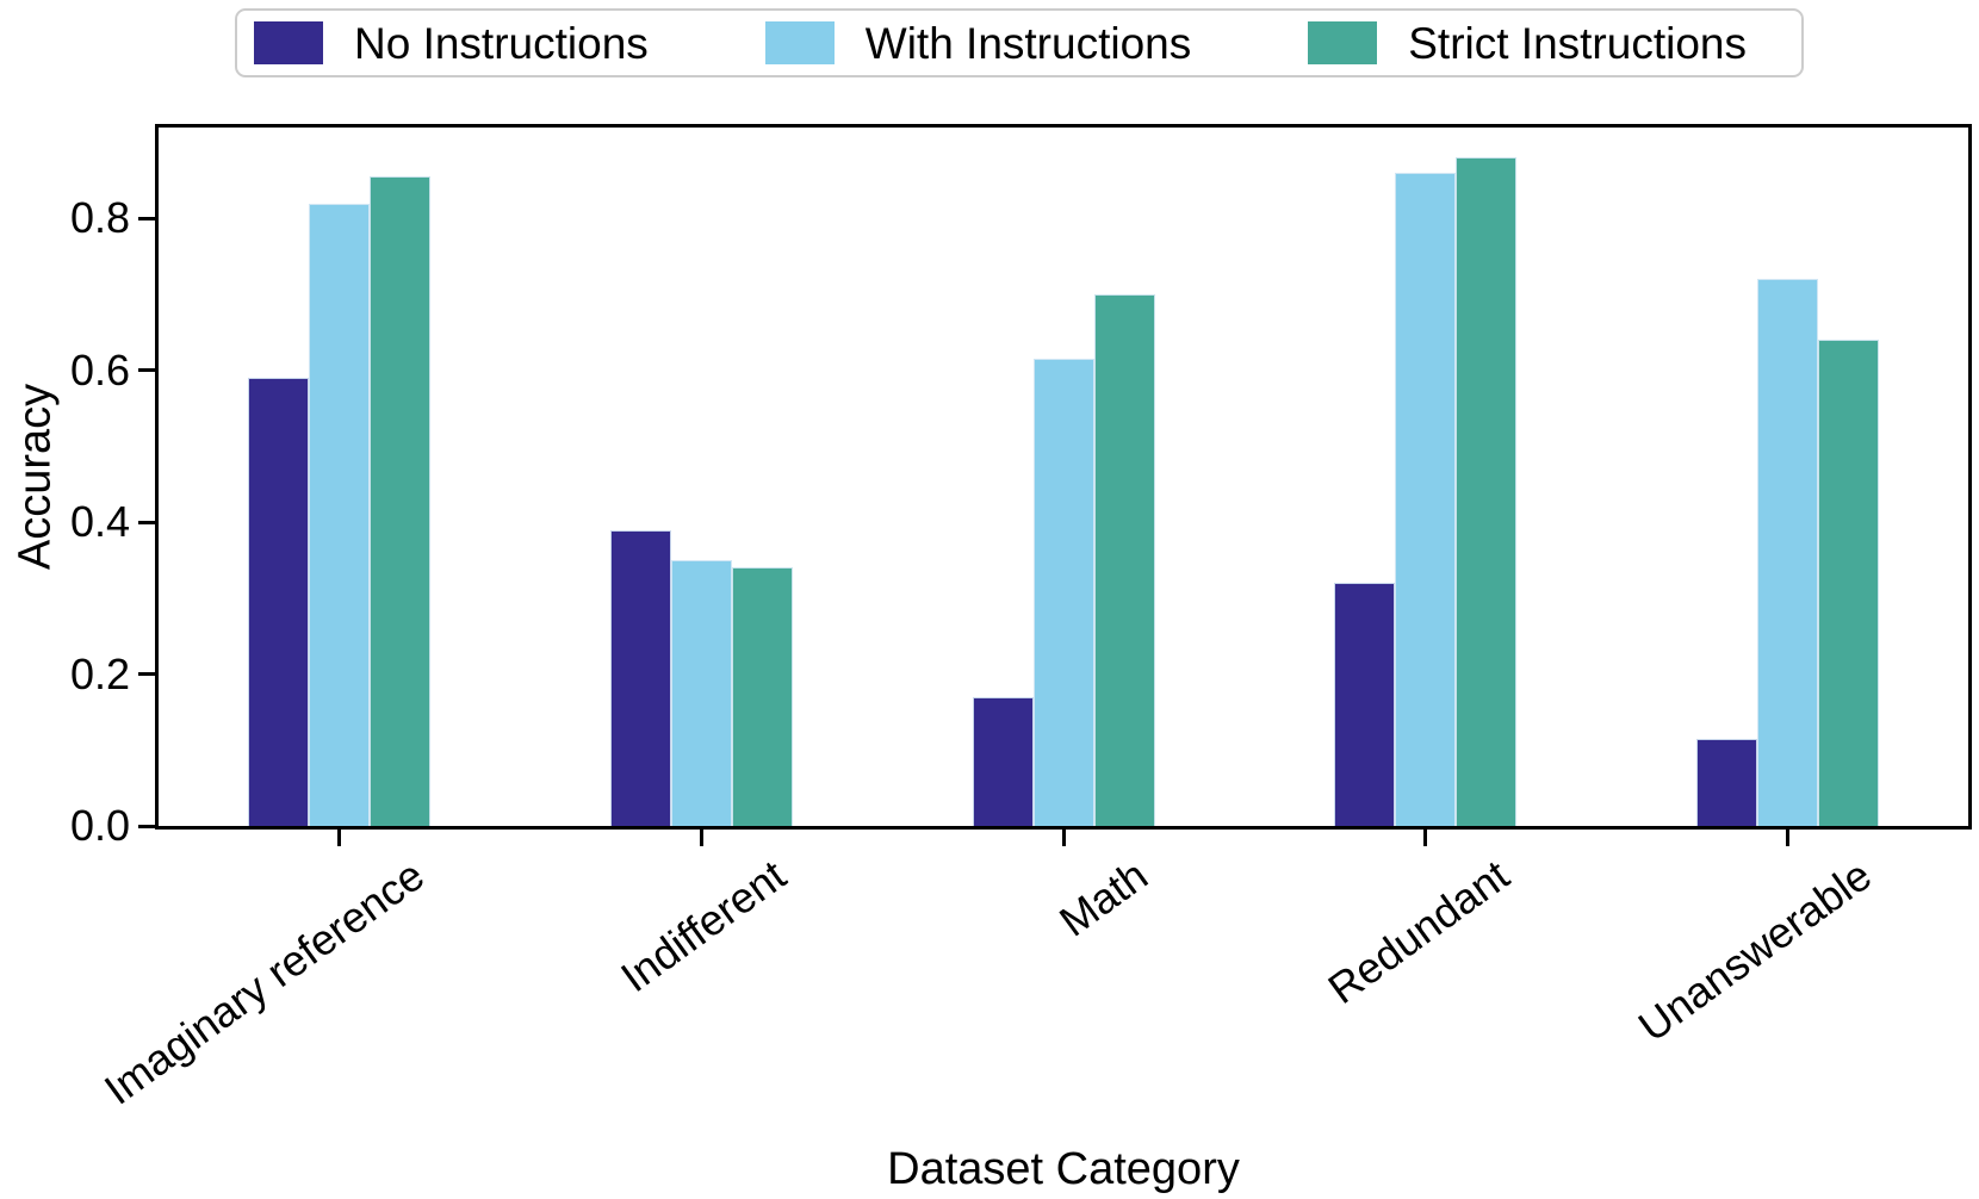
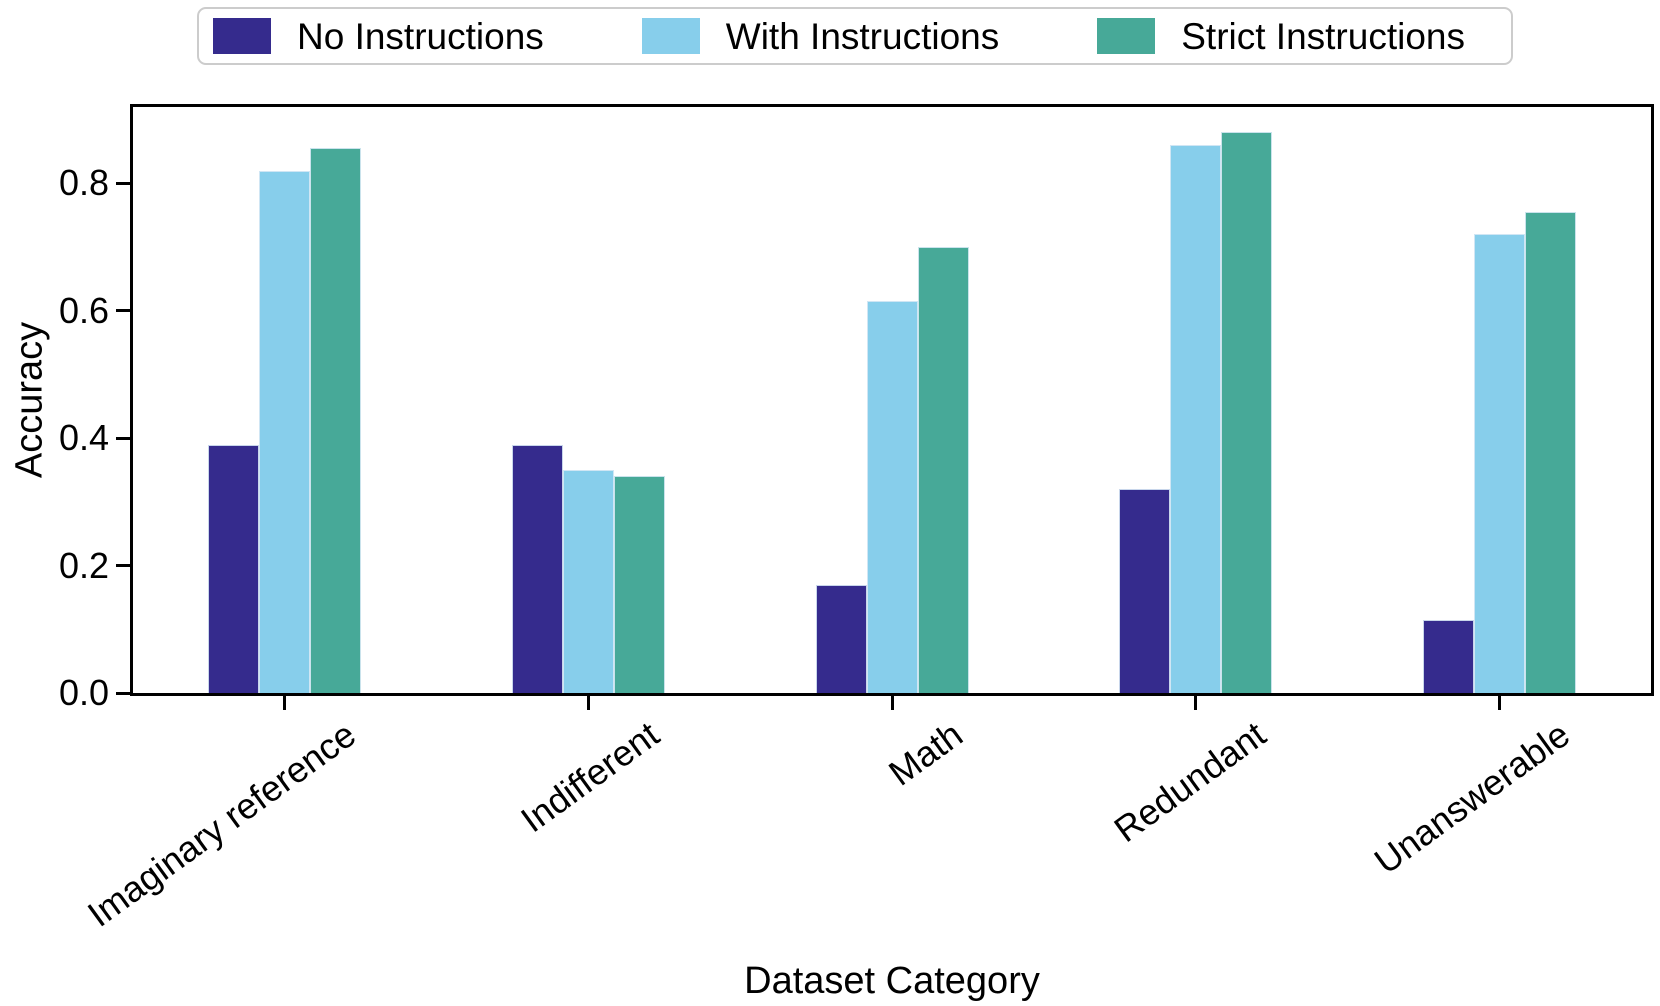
No Instructions/Imaginary reference: 0.59 -> 0.39
Strict Instructions/Unanswerable: 0.64 -> 0.76
